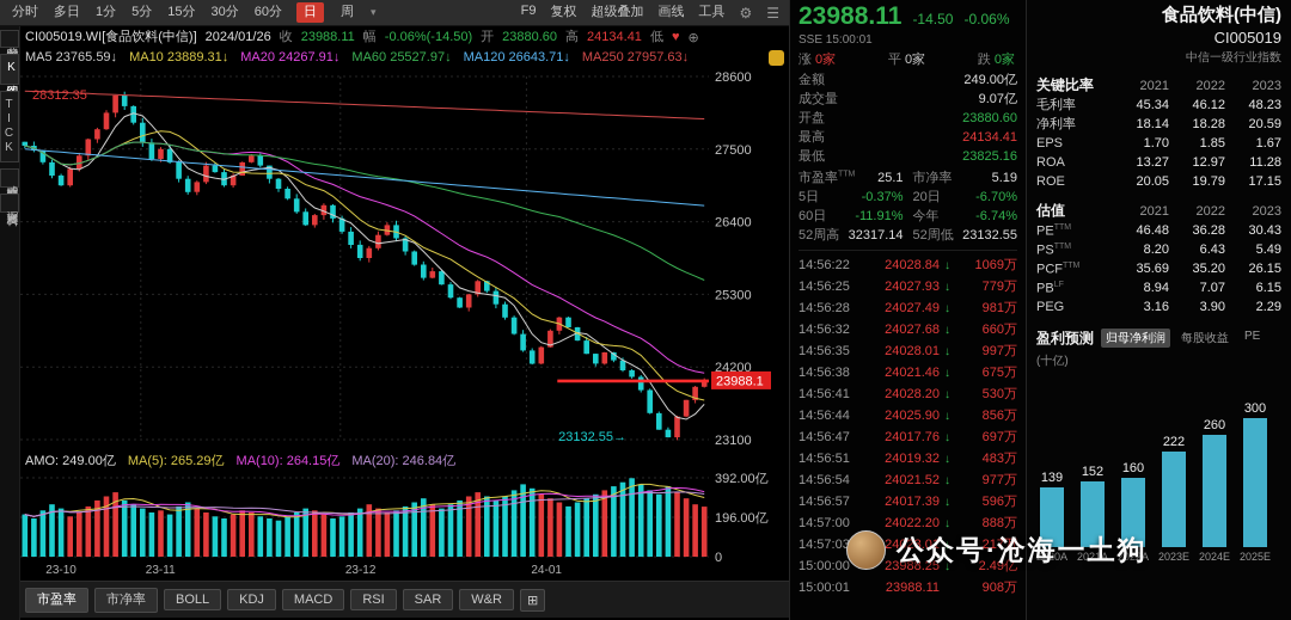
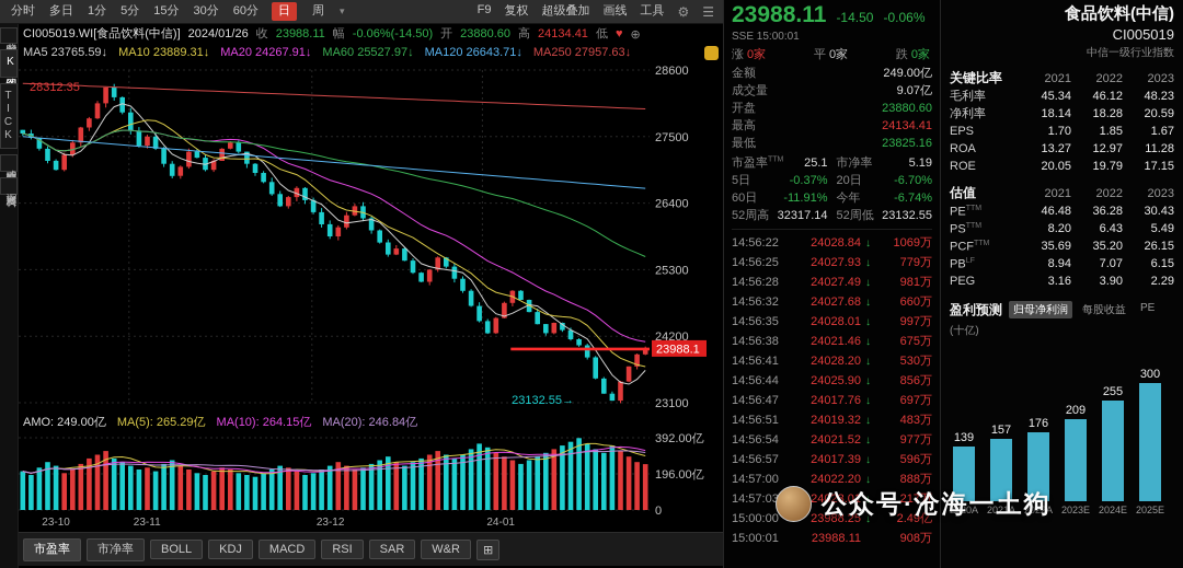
盈利预测 归母净利润/2021A: 152 -> 157
盈利预测 归母净利润/2022A: 160 -> 176
盈利预测 归母净利润/2023E: 222 -> 209
盈利预测 归母净利润/2024E: 260 -> 255
